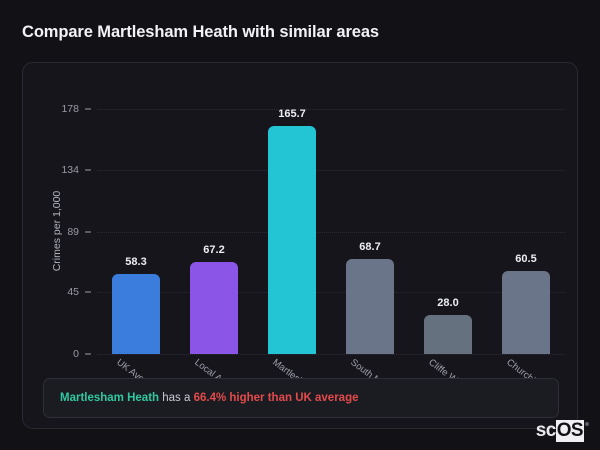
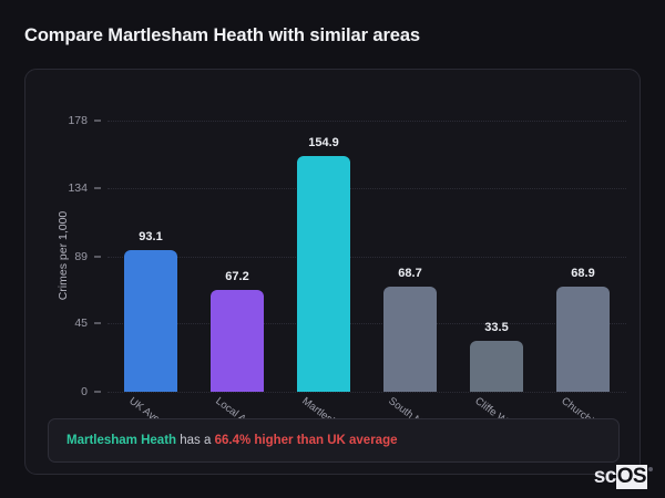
UK Average: 58.3 -> 93.1
Martlesham...: 165.7 -> 154.9
Cliffe Woods: 28.0 -> 33.5
Churchill ...: 60.5 -> 68.9
